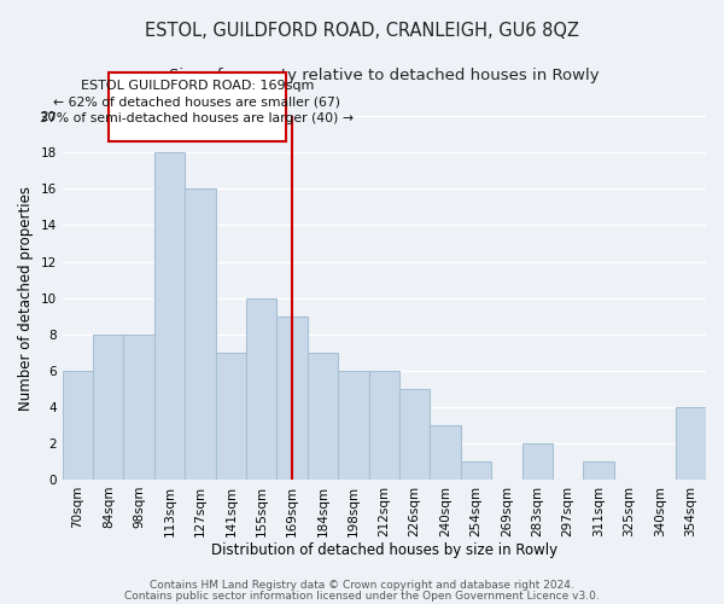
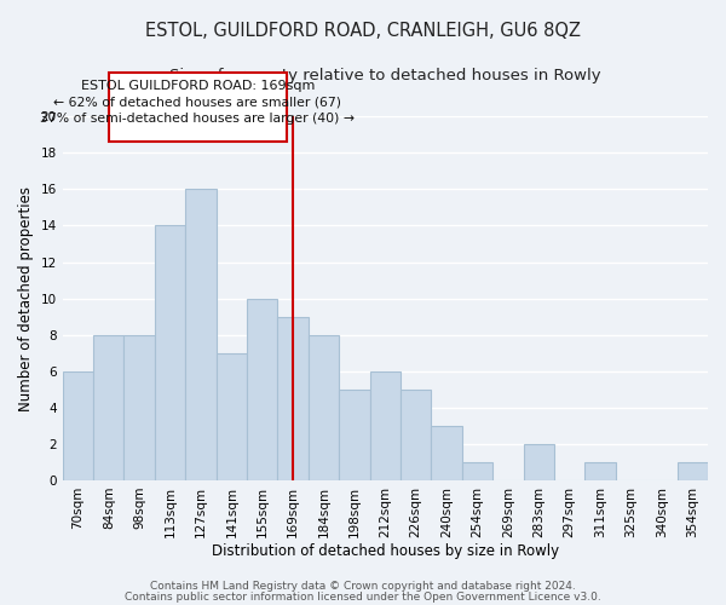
113sqm: 18 -> 14
184sqm: 7 -> 8
198sqm: 6 -> 5
354sqm: 4 -> 1
